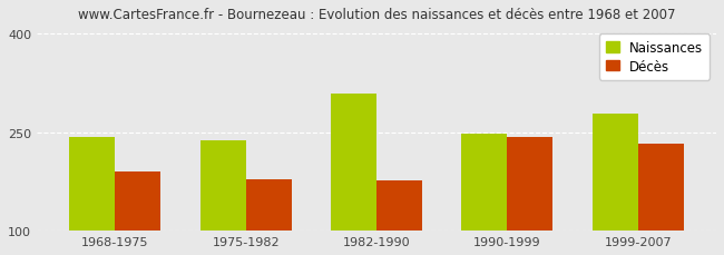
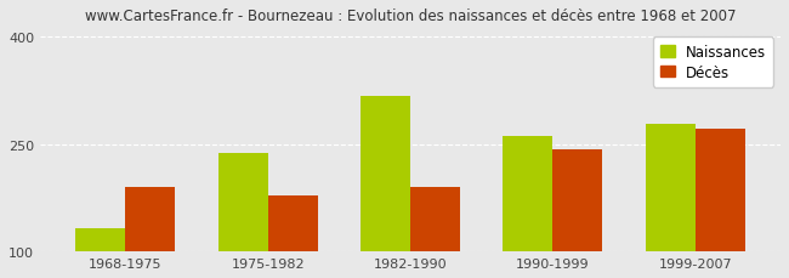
Naissances/1968-1975: 242 -> 132
Naissances/1982-1990: 308 -> 318
Décès/1982-1990: 176 -> 190
Naissances/1990-1999: 248 -> 262
Décès/1999-2007: 232 -> 272
